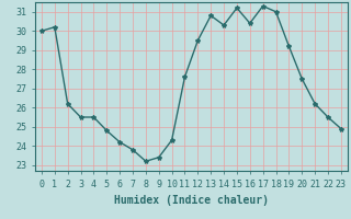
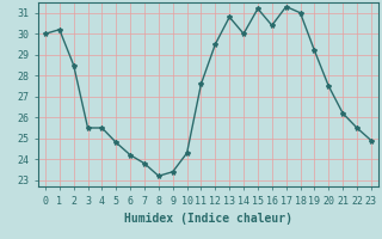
2: 26.2 -> 28.5
14: 30.3 -> 30.0
